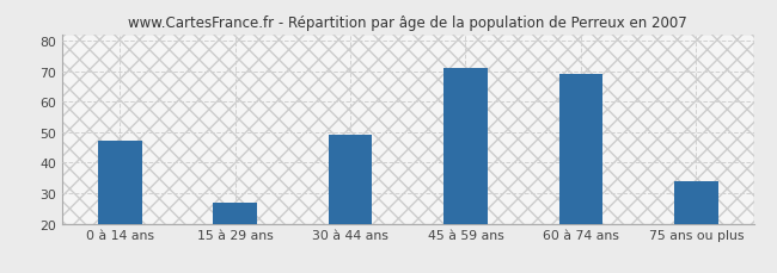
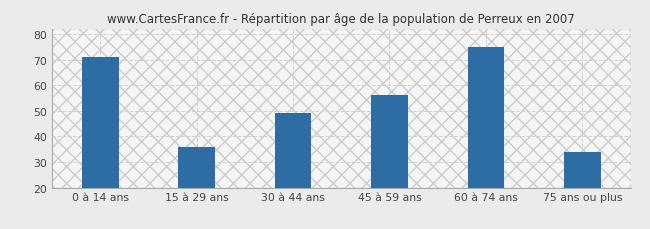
0 à 14 ans: 47 -> 71
15 à 29 ans: 27 -> 36
45 à 59 ans: 71 -> 56
60 à 74 ans: 69 -> 75
